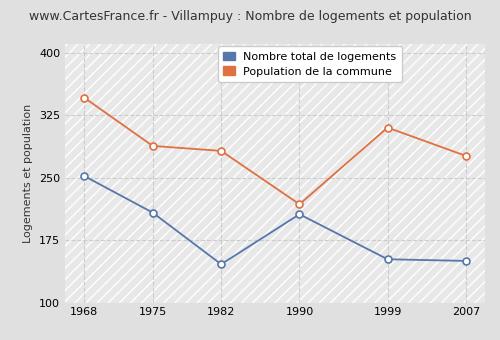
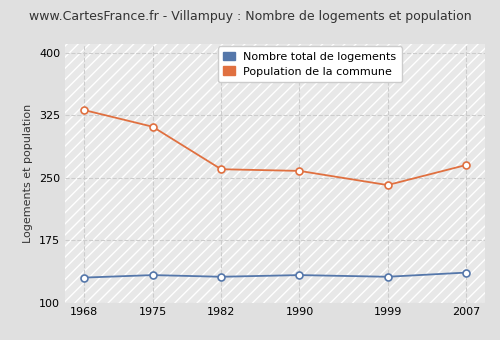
Nombre total de logements/1968: 252 -> 130
Population de la commune/1968: 346 -> 331
Nombre total de logements/1975: 208 -> 133
Population de la commune/1975: 288 -> 311
Nombre total de logements/1982: 146 -> 131
Population de la commune/1982: 282 -> 260
Nombre total de logements/1990: 206 -> 133
Population de la commune/1990: 218 -> 258
Nombre total de logements/1999: 152 -> 131
Population de la commune/1999: 310 -> 241
Nombre total de logements/2007: 150 -> 136
Population de la commune/2007: 276 -> 265
